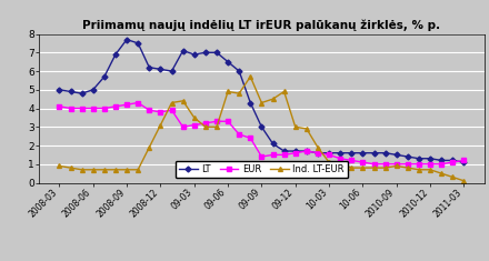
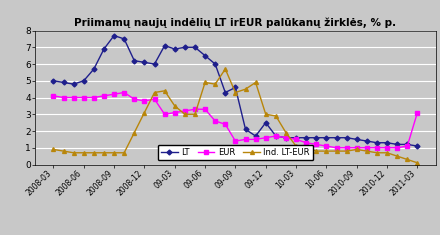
LT/09-09: 3.0 -> 4.6
LT/09-12: 1.7 -> 2.5
EUR/2011-03: 1.2 -> 3.1
